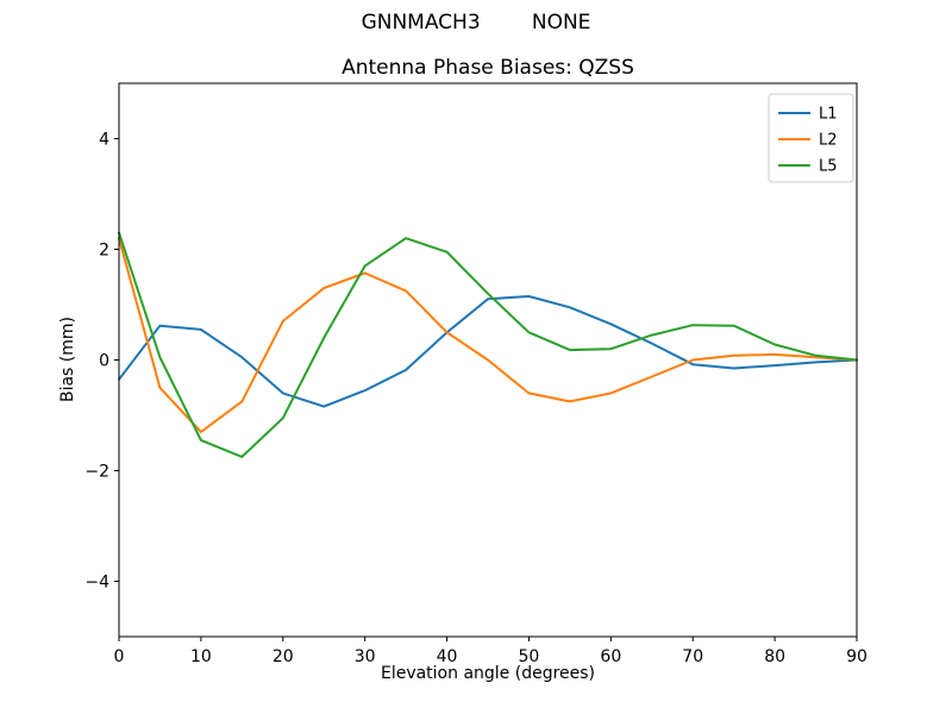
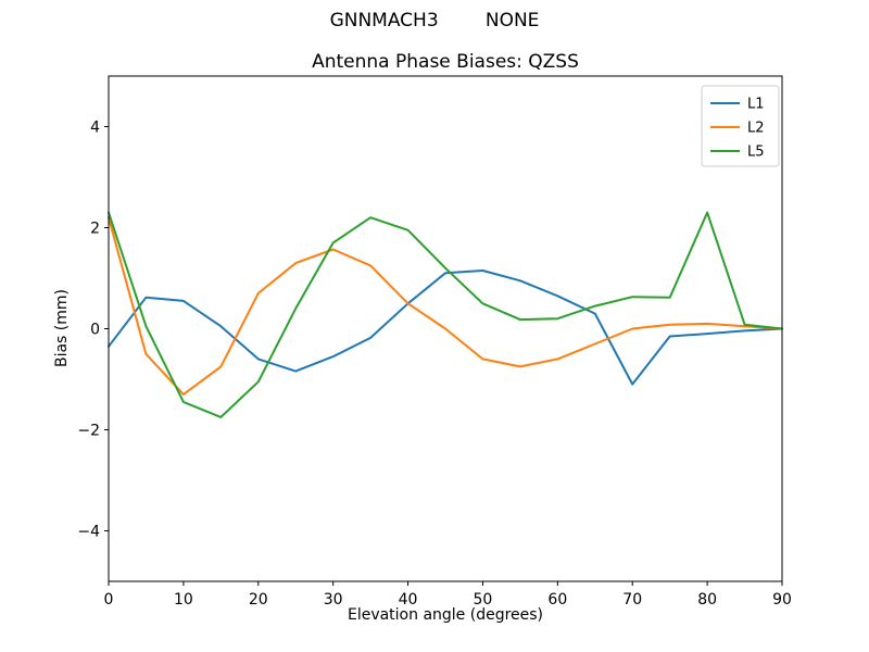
L1/70: -0.1 -> -1.1
L5/80: 0.3 -> 2.3
